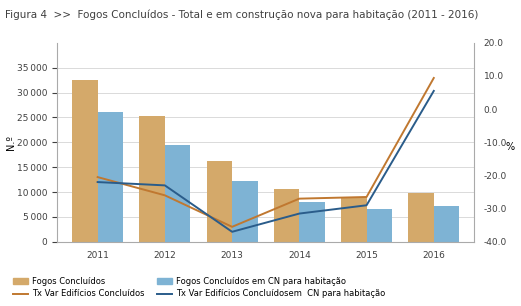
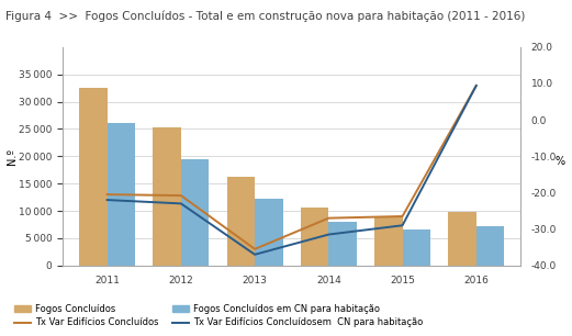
Tx Var Edifícios Concluídos/2012: -26.0 -> -20.8
Tx Var Edifícios Concluídosem CN para habitação/2016: 5.5 -> 9.4
